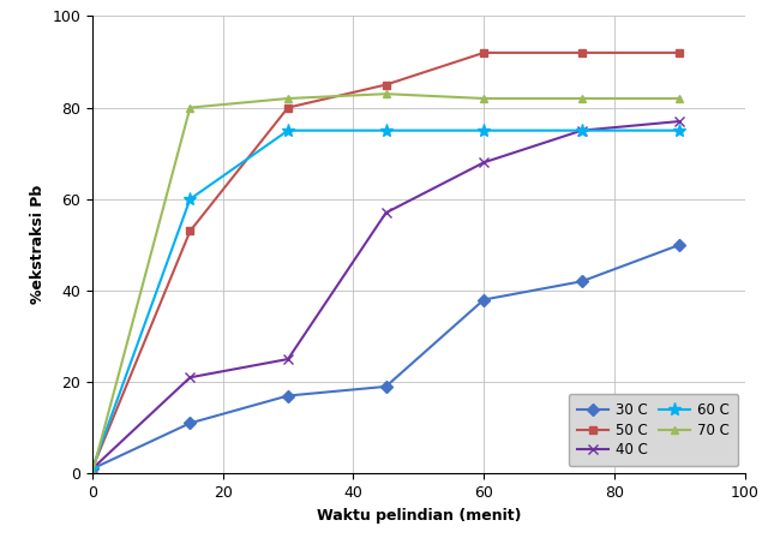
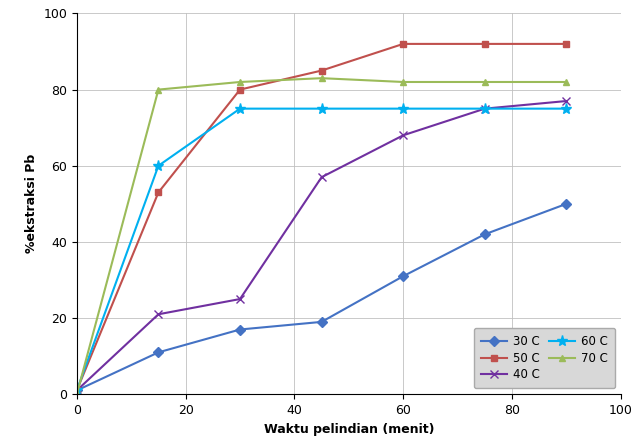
30 C/60: 38 -> 31
